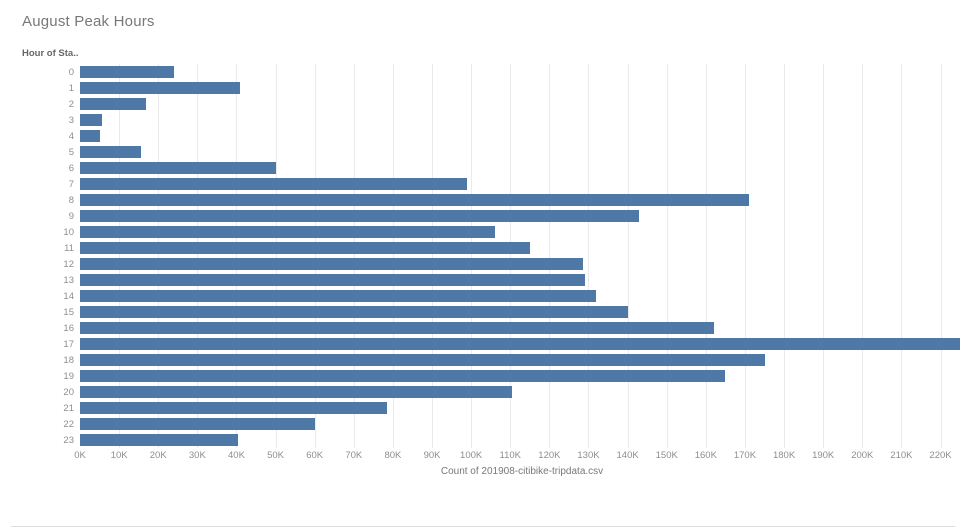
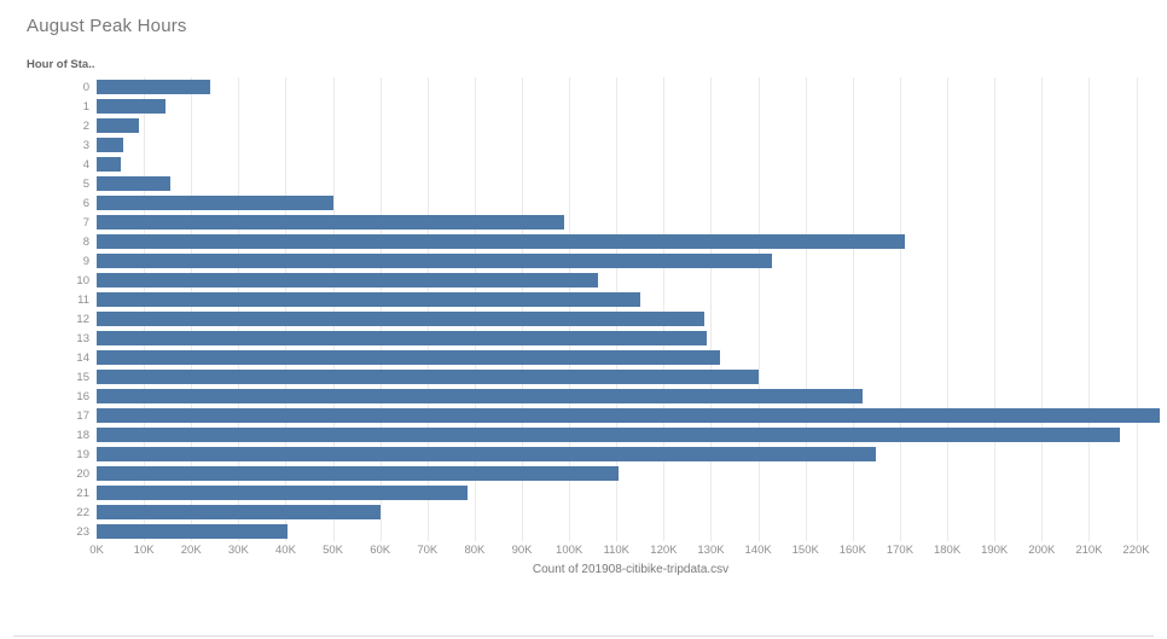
1: 41K -> 14K
2: 17K -> 9K
18: 175K -> 216K
